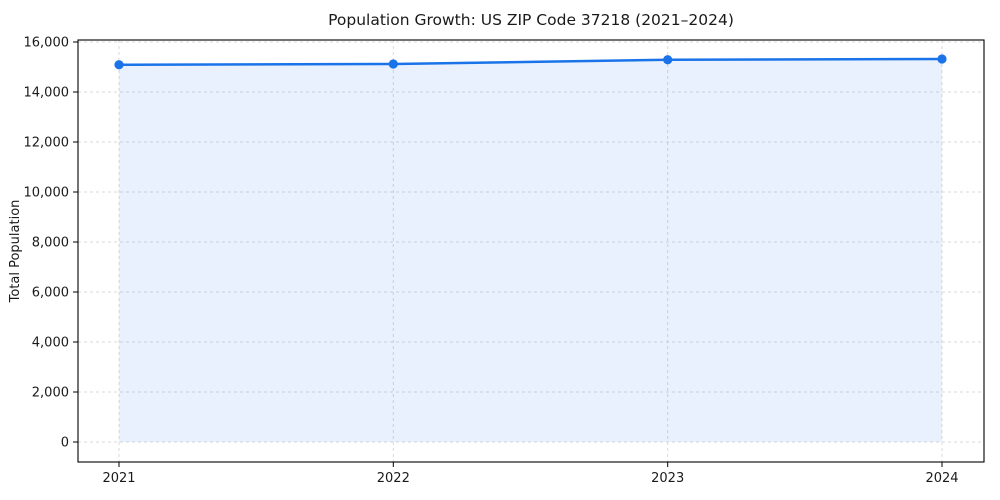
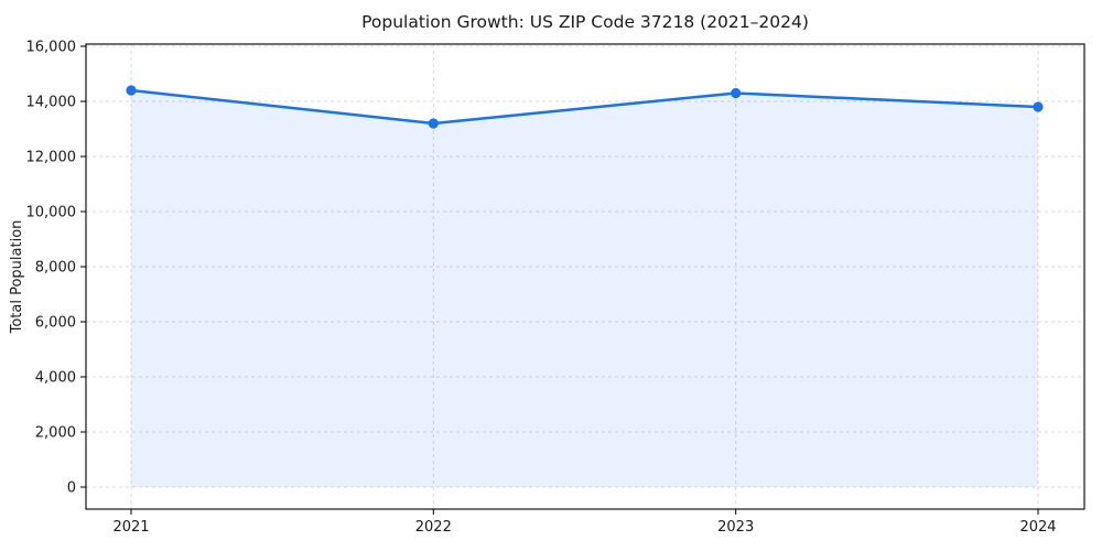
2021: 15100 -> 14400
2022: 15100 -> 13200
2023: 15300 -> 14300
2024: 15300 -> 13800
